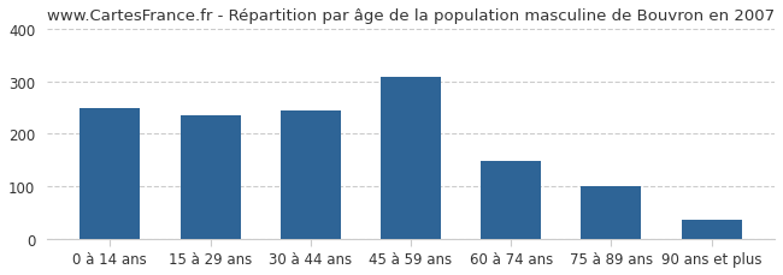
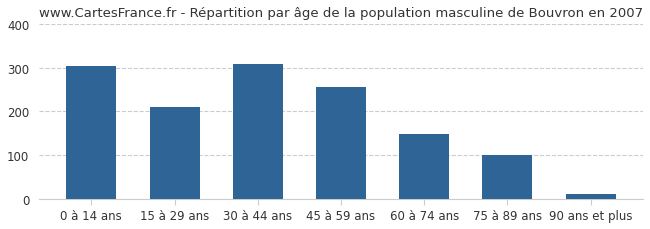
0 à 14 ans: 250 -> 305
15 à 29 ans: 235 -> 210
30 à 44 ans: 245 -> 310
45 à 59 ans: 310 -> 257
90 ans et plus: 35 -> 10
